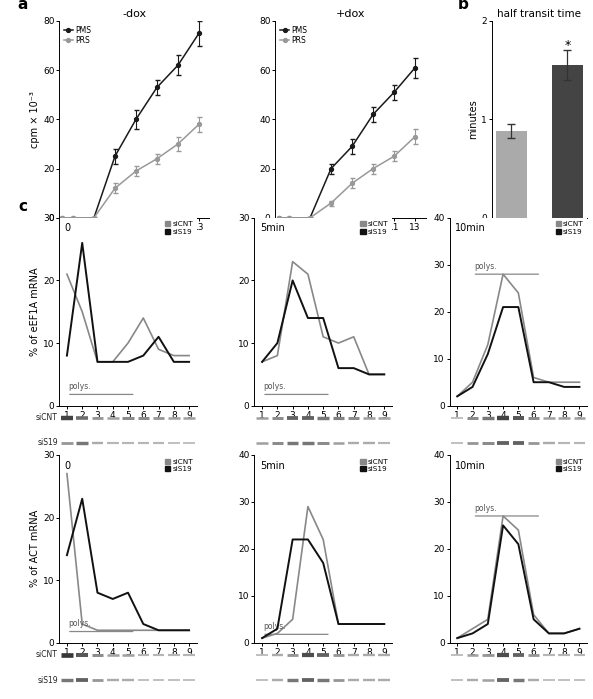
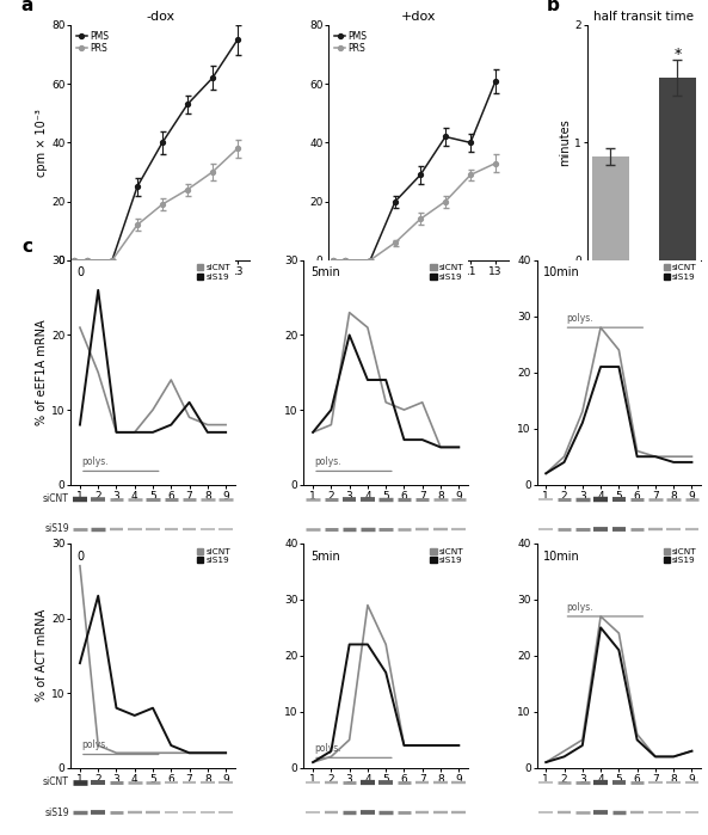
+dox/PMS/11: 51 -> 40
+dox/PRS/11: 25 -> 29
